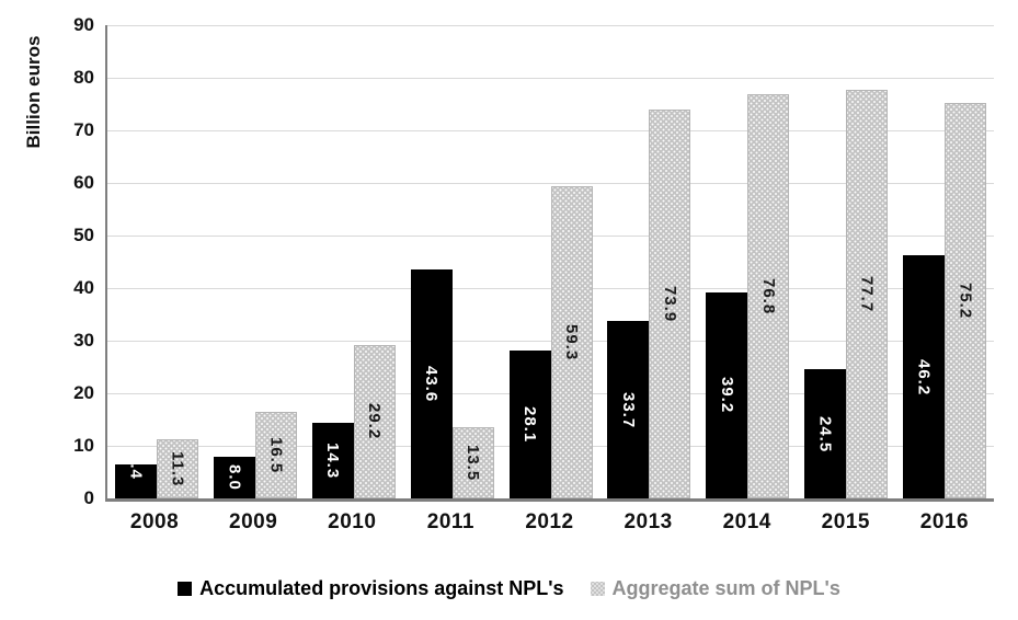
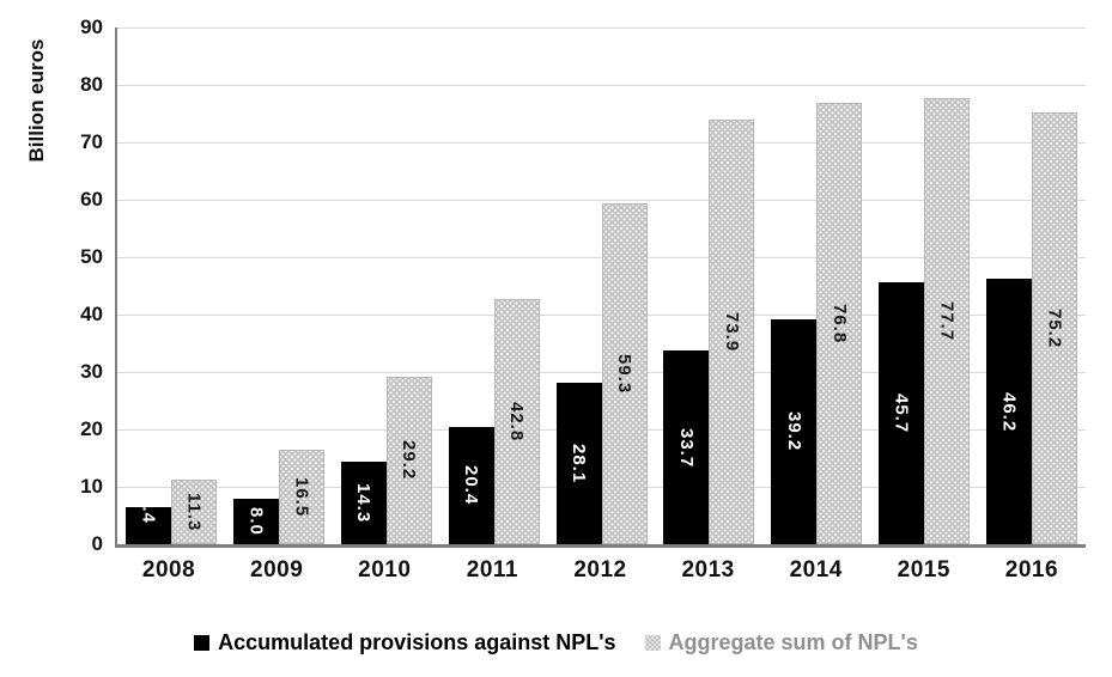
Accumulated provisions against NPL's/2011: 43.6 -> 20.4
Aggregate sum of NPL's/2011: 13.5 -> 42.8
Accumulated provisions against NPL's/2015: 24.5 -> 45.7
